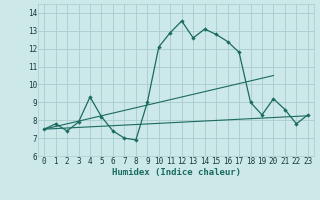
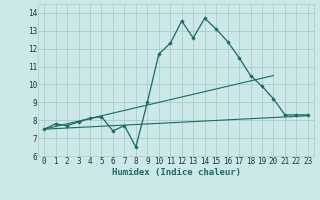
2: 7.4 -> 7.7
4: 9.3 -> 8.1
7: 7.0 -> 7.7
8: 6.9 -> 6.5
10: 12.1 -> 11.7
11: 12.9 -> 12.3
14: 13.1 -> 13.7
15: 12.8 -> 13.1
17: 11.8 -> 11.5
18: 9.0 -> 10.5
19: 8.3 -> 9.9
21: 8.6 -> 8.3
22: 7.8 -> 8.3
